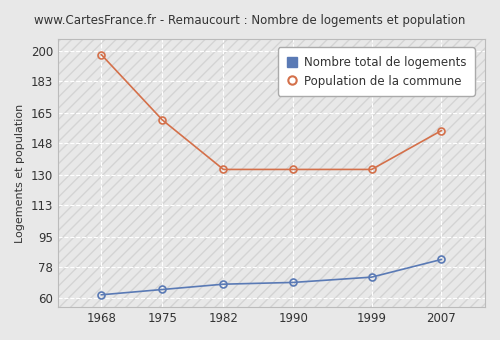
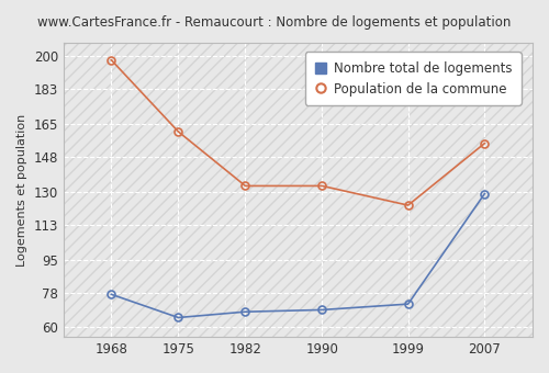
Nombre total de logements/1968: 62 -> 77
Population de la commune/1999: 133 -> 123
Nombre total de logements/2007: 82 -> 129
